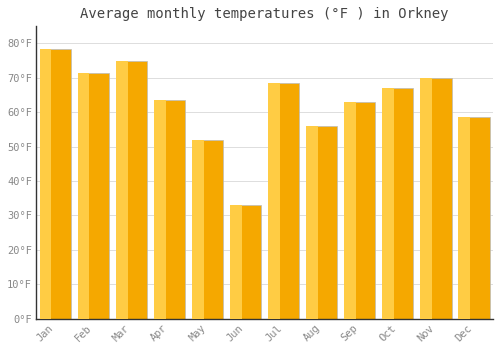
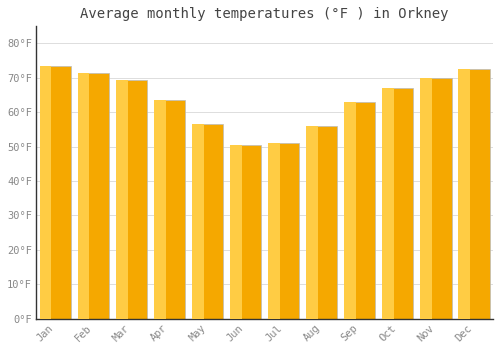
Jan: 78.5°F -> 73.5°F
Mar: 75.0°F -> 69.5°F
May: 52.0°F -> 56.5°F
Jun: 33.0°F -> 50.5°F
Jul: 68.5°F -> 51.0°F
Dec: 58.5°F -> 72.5°F
